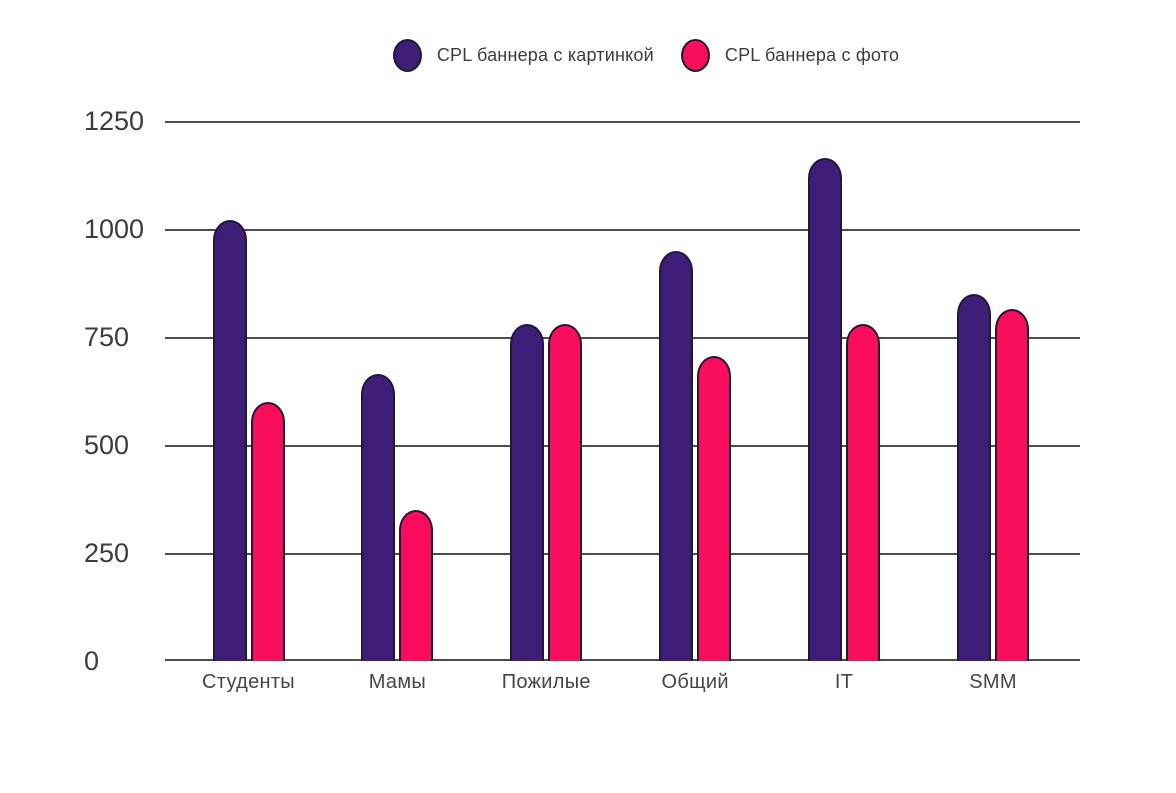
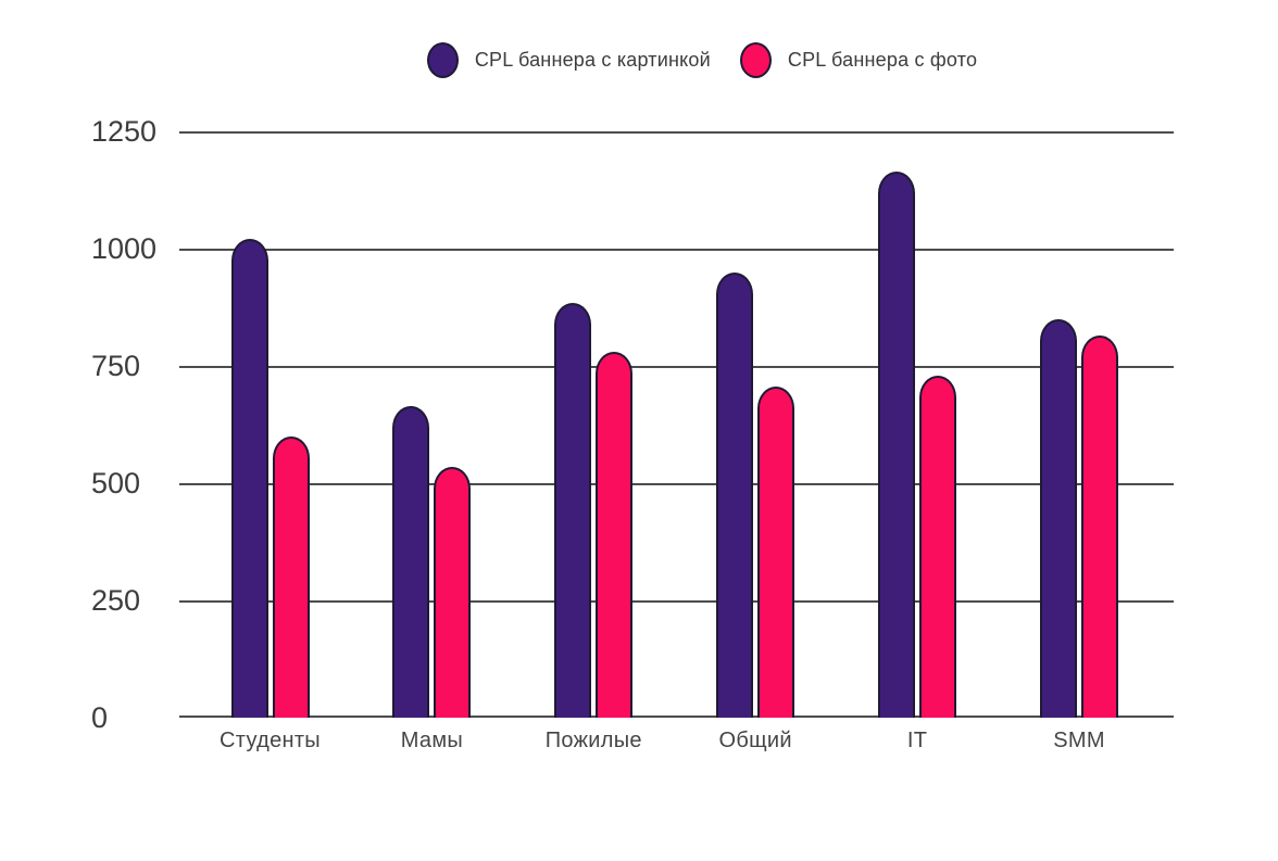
CPL баннера с фото/Мамы: 350 -> 540
CPL баннера с картинкой/Пожилые: 780 -> 880
CPL баннера с фото/IT: 780 -> 730
